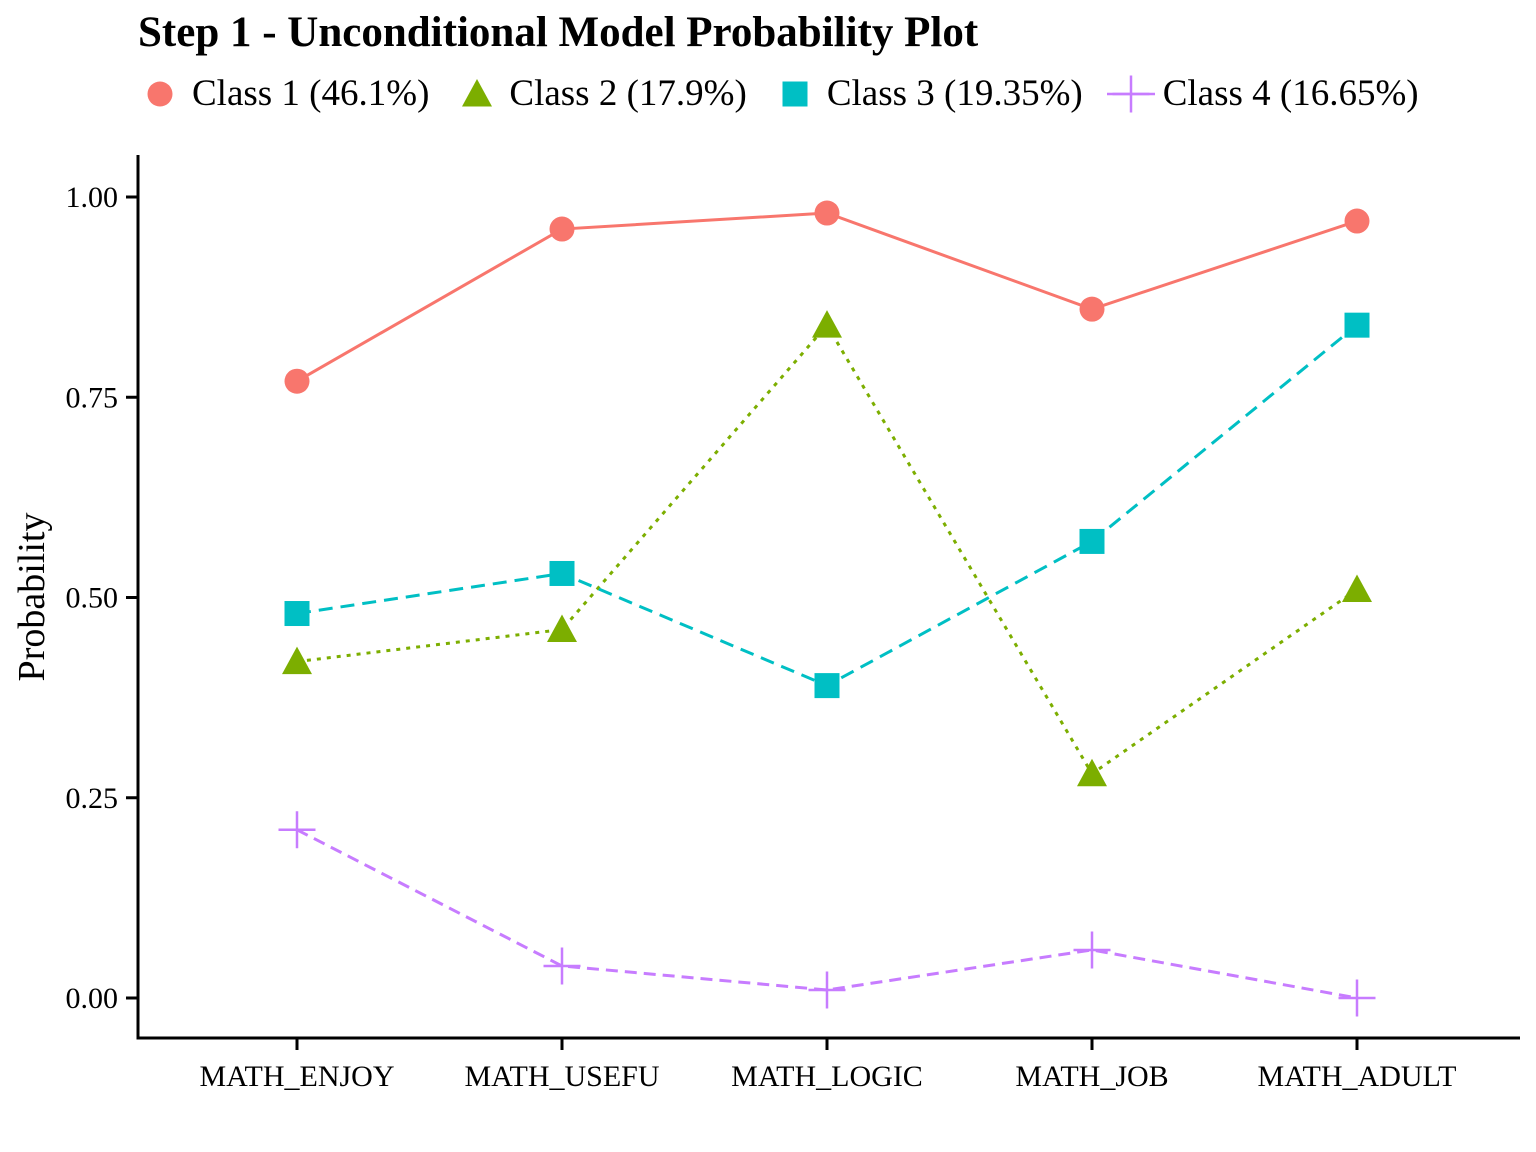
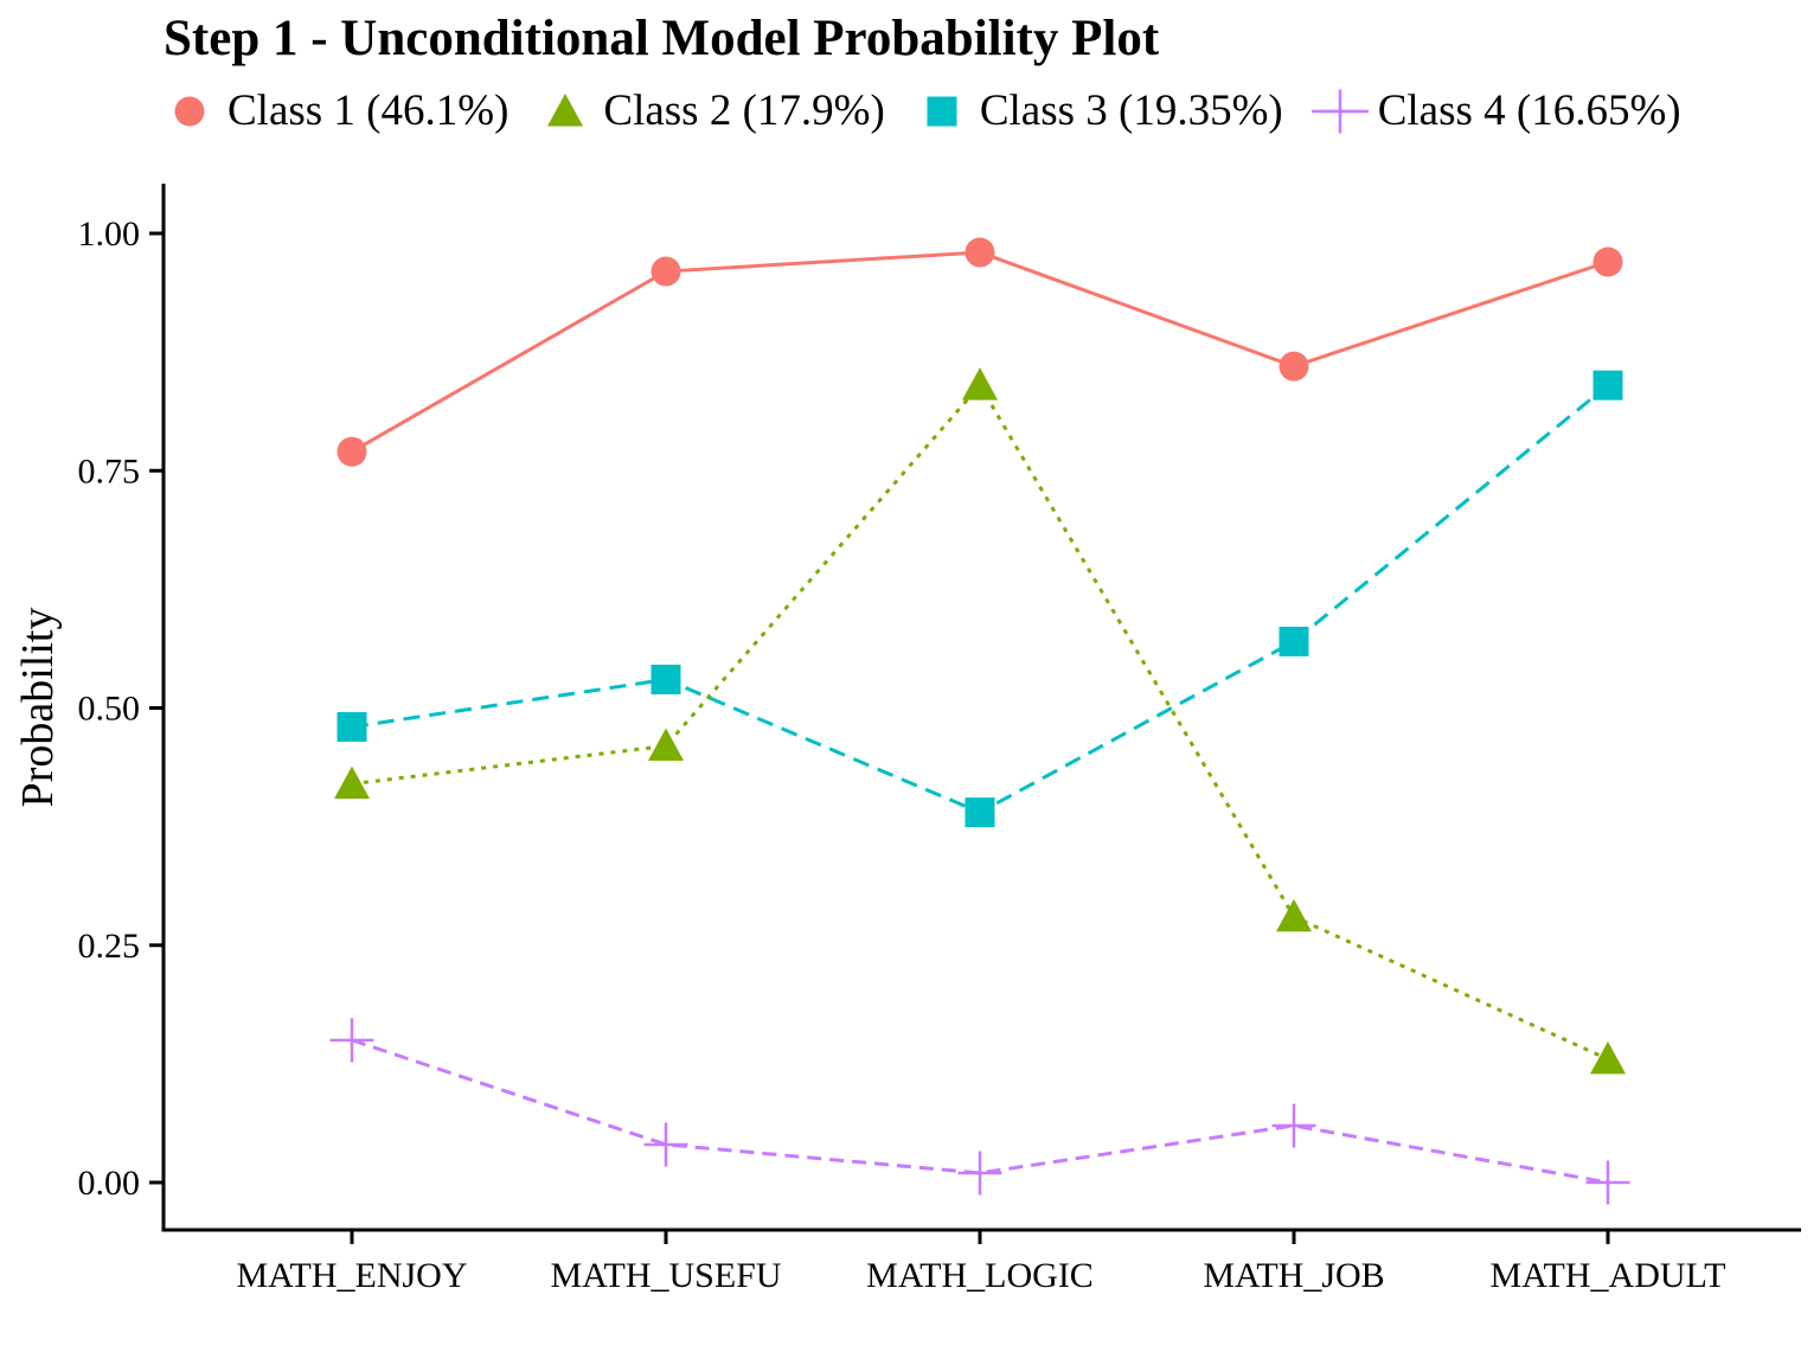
Class 4 (16.65%)/MATH_ENJOY: 0.21 -> 0.15
Class 2 (17.9%)/MATH_ADULT: 0.51 -> 0.13
